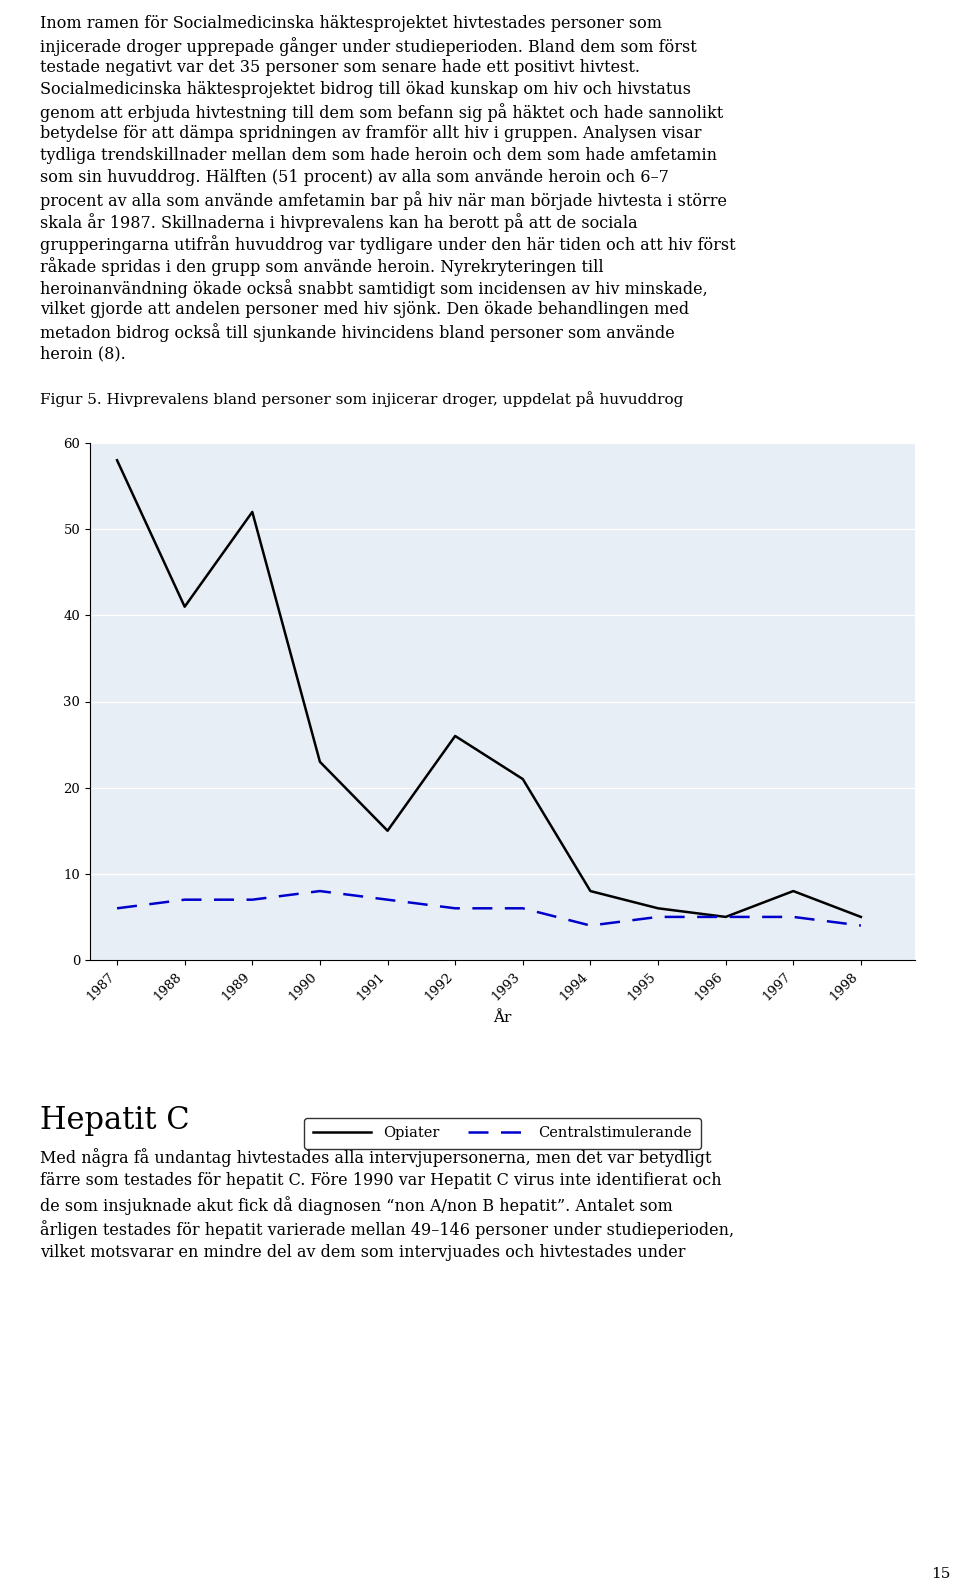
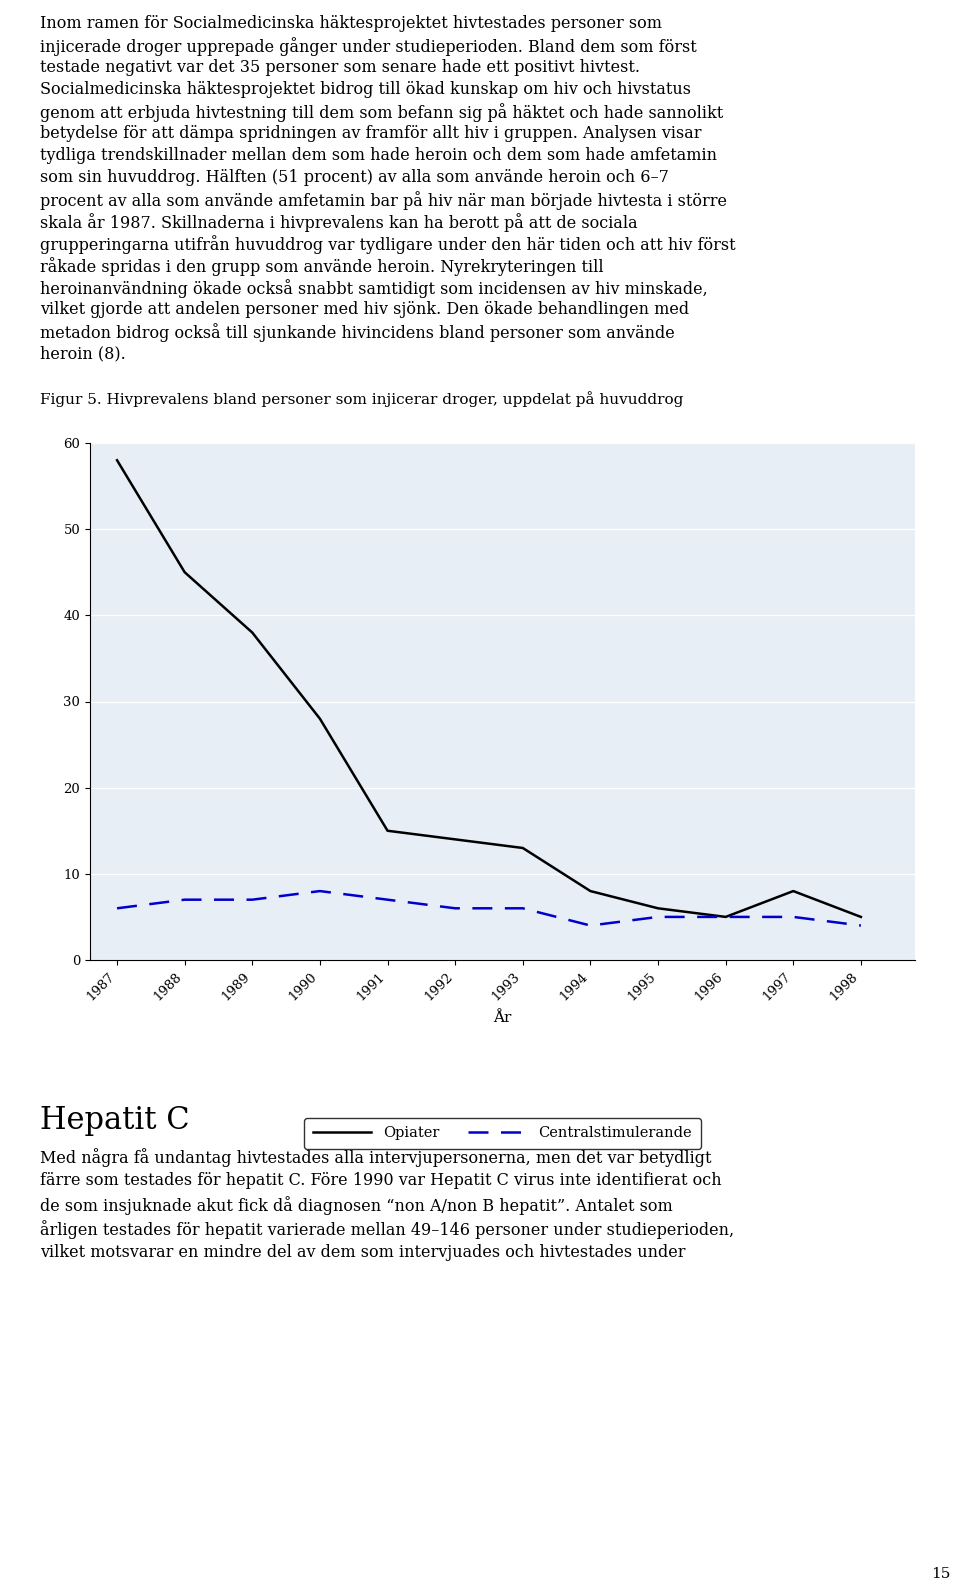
Opiater/1988: 41 -> 45
Opiater/1989: 52 -> 38
Opiater/1990: 23 -> 28
Opiater/1992: 26 -> 14
Opiater/1993: 21 -> 13
